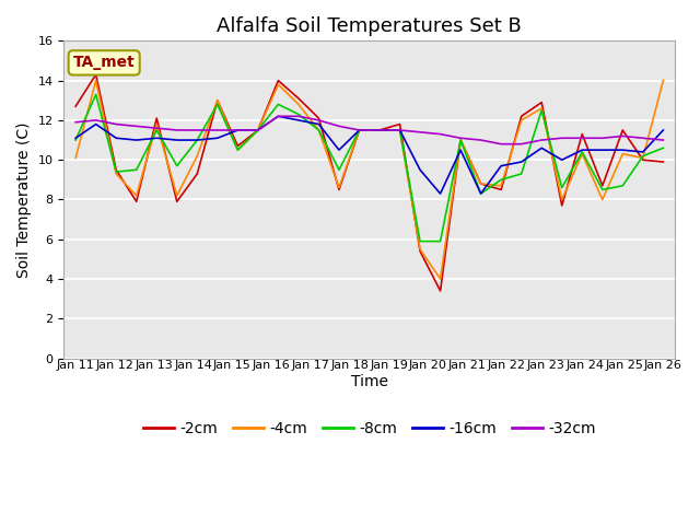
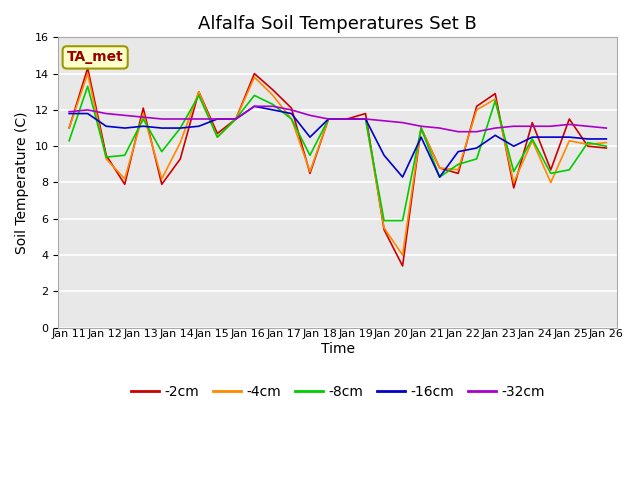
-2cm/Jan 11: 12.7 -> 11.0
-4cm/Jan 11: 10.1 -> 11.0
-8cm/Jan 11: 11.0 -> 10.3
-16cm/Jan 11: 11.1 -> 11.8
-4cm/Jan 26: 14.0 -> 10.2
-8cm/Jan 26: 10.6 -> 10.0
-16cm/Jan 26: 11.5 -> 10.4
